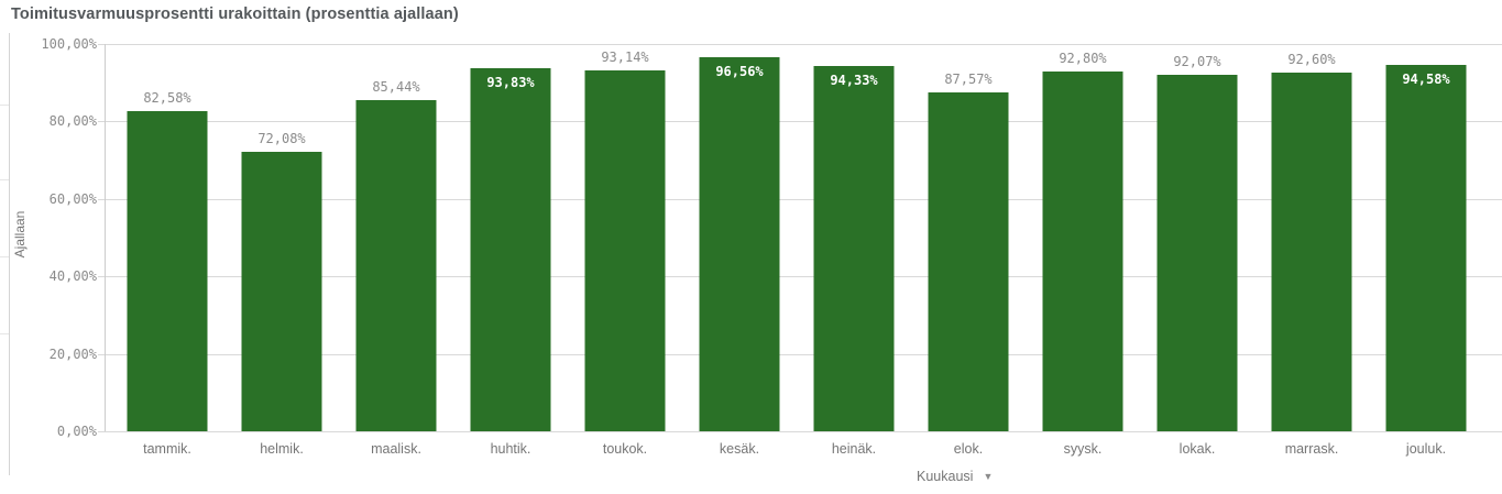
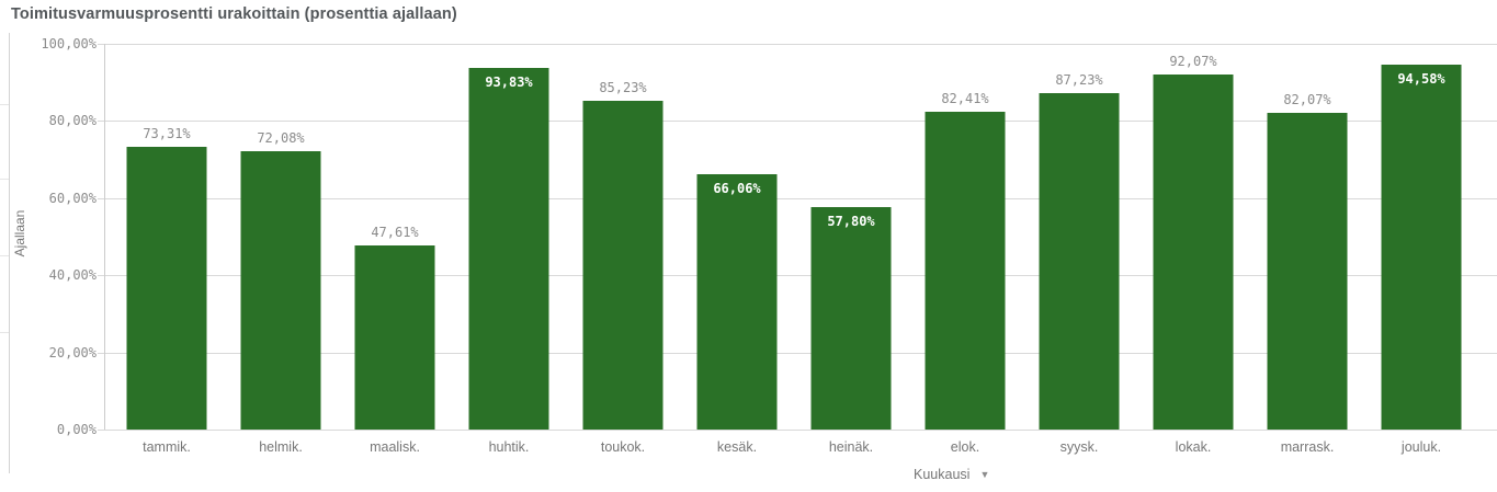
tammik.: 82,58% -> 73,31%
maalisk.: 85,44% -> 47,61%
toukok.: 93,14% -> 85,23%
kesäk.: 96,56% -> 66,06%
heinäk.: 94,33% -> 57,80%
elok.: 87,57% -> 82,41%
syysk.: 92,80% -> 87,23%
marrask.: 92,60% -> 82,07%
